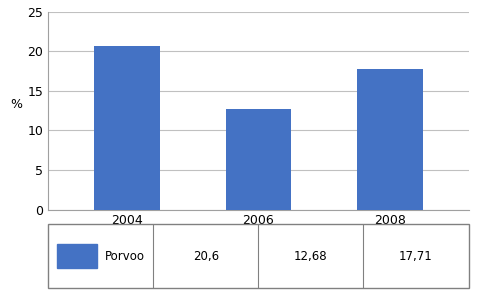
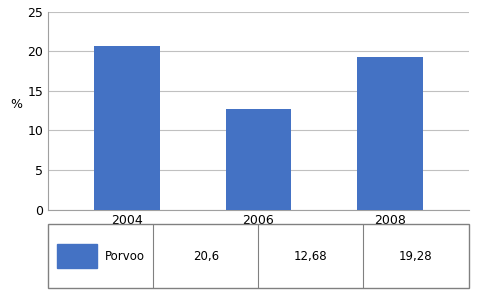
2008: 17,71 -> 19,28
